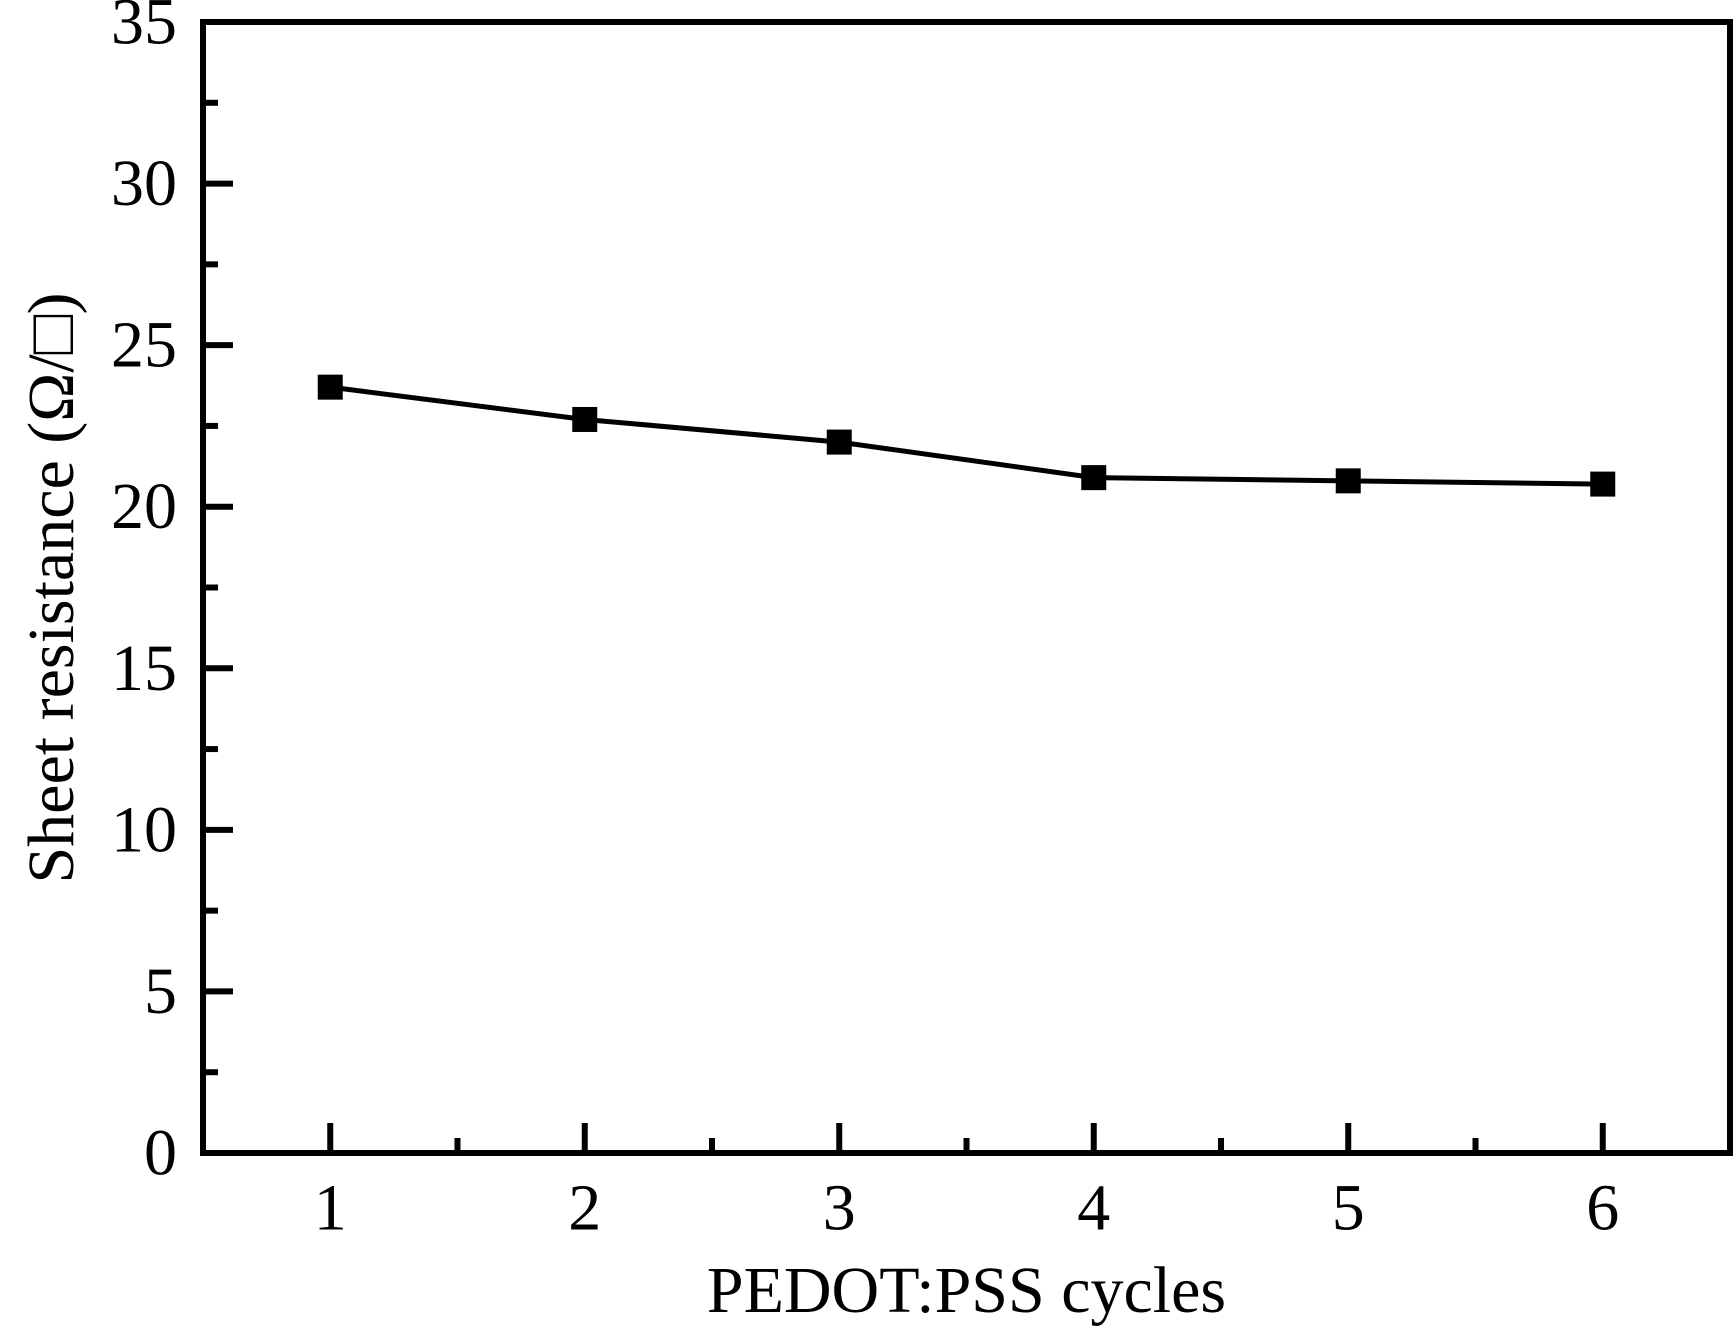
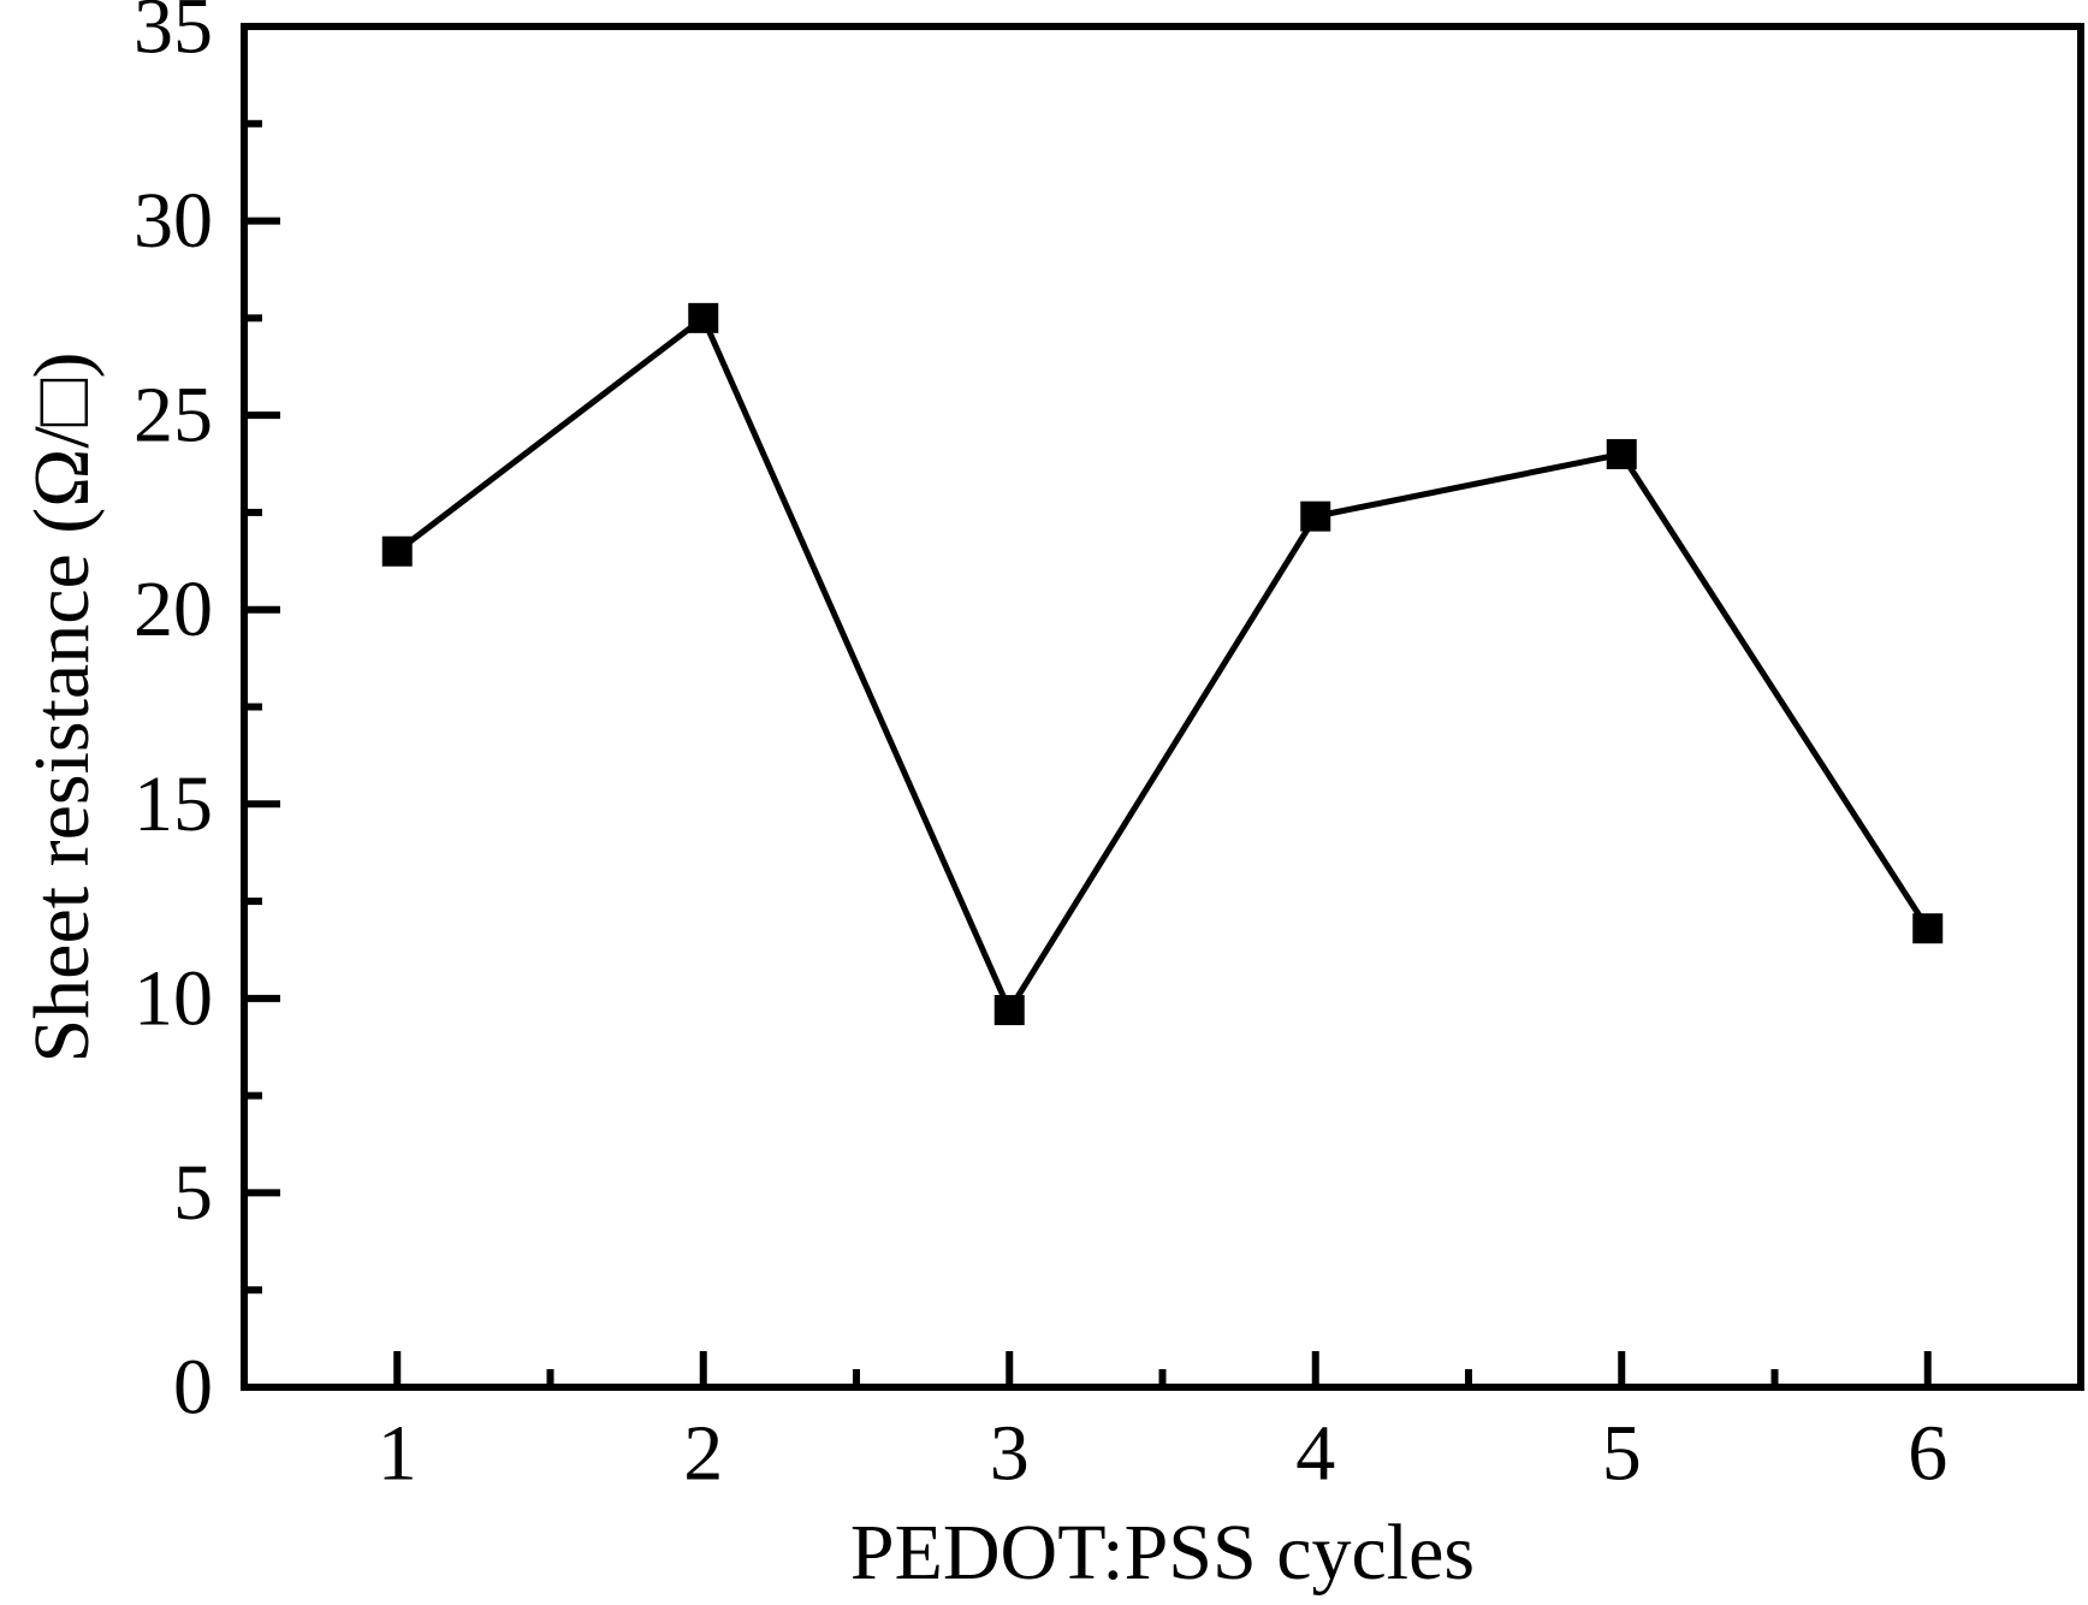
1: 23.7 -> 21.5
2: 22.7 -> 27.5
3: 22.0 -> 9.7
4: 20.9 -> 22.4
5: 20.8 -> 24.0
6: 20.7 -> 11.8
